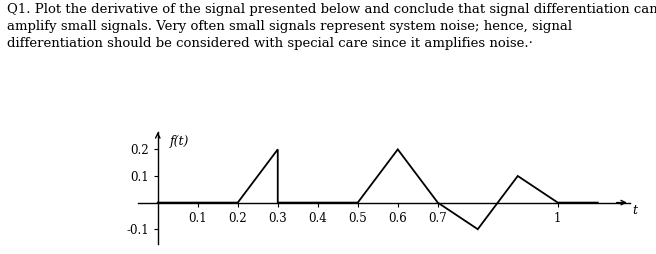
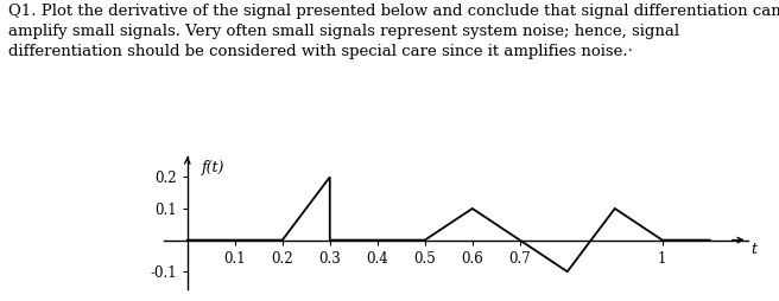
0.6: 0.2 -> 0.1
